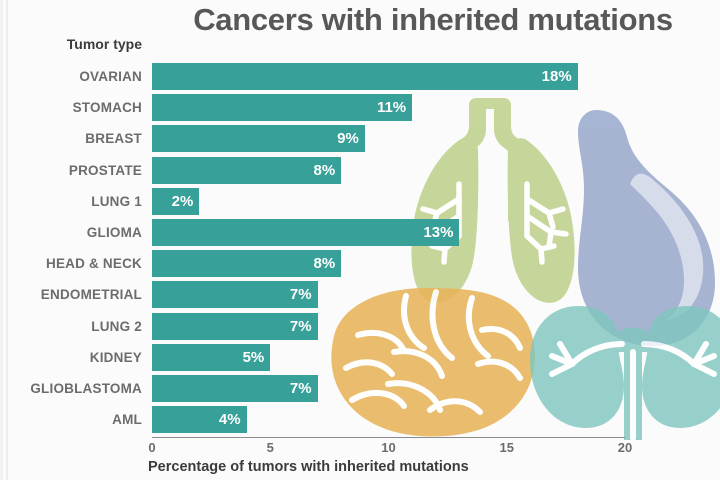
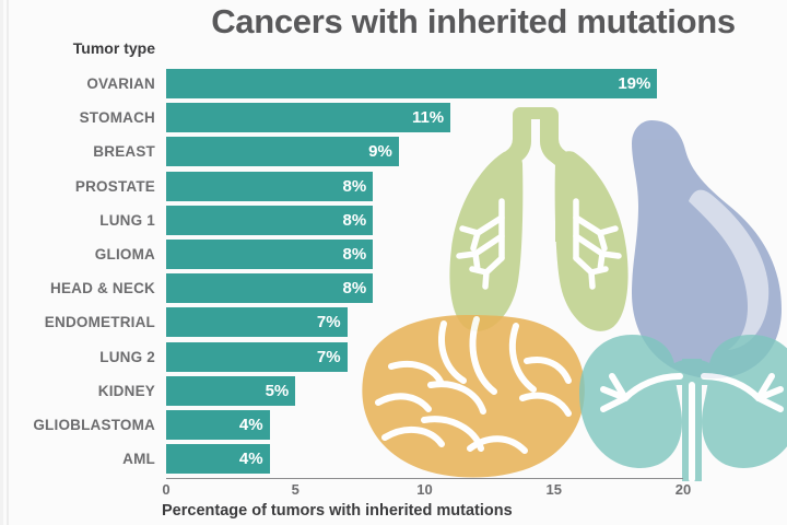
OVARIAN: 18% -> 19%
LUNG 1: 2% -> 8%
GLIOMA: 13% -> 8%
GLIOBLASTOMA: 7% -> 4%
